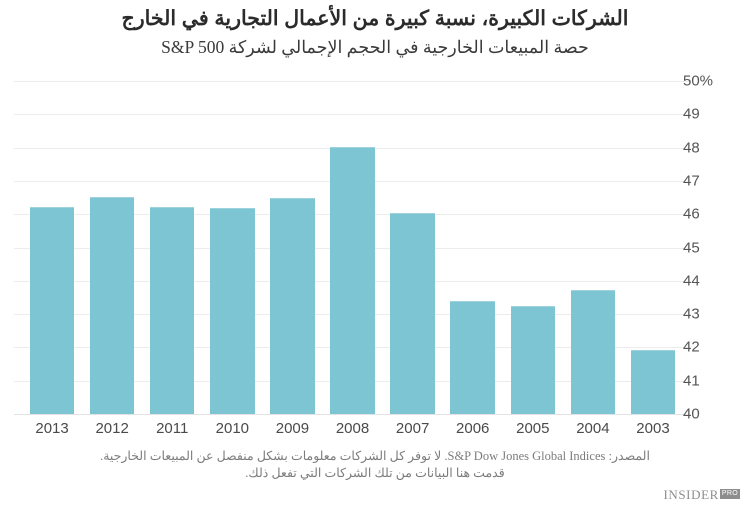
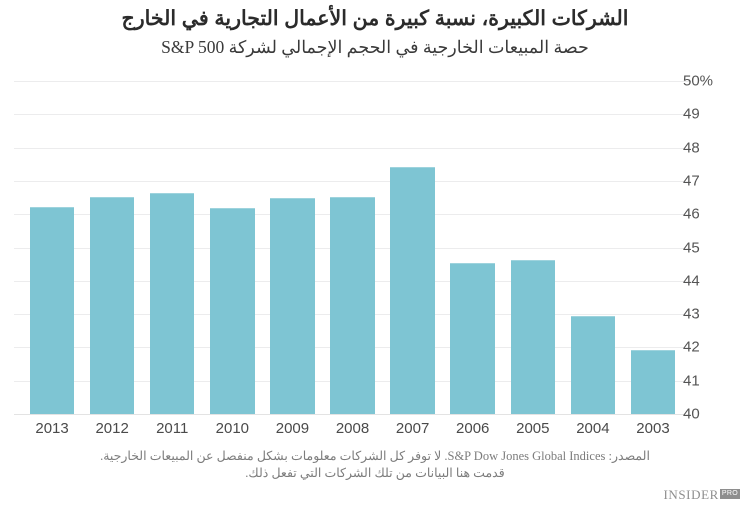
2011: 46.2% -> 46.6%
2008: 48.0% -> 46.5%
2007: 46.0% -> 47.4%
2006: 43.4% -> 44.5%
2005: 43.2% -> 44.6%
2004: 43.7% -> 42.9%
